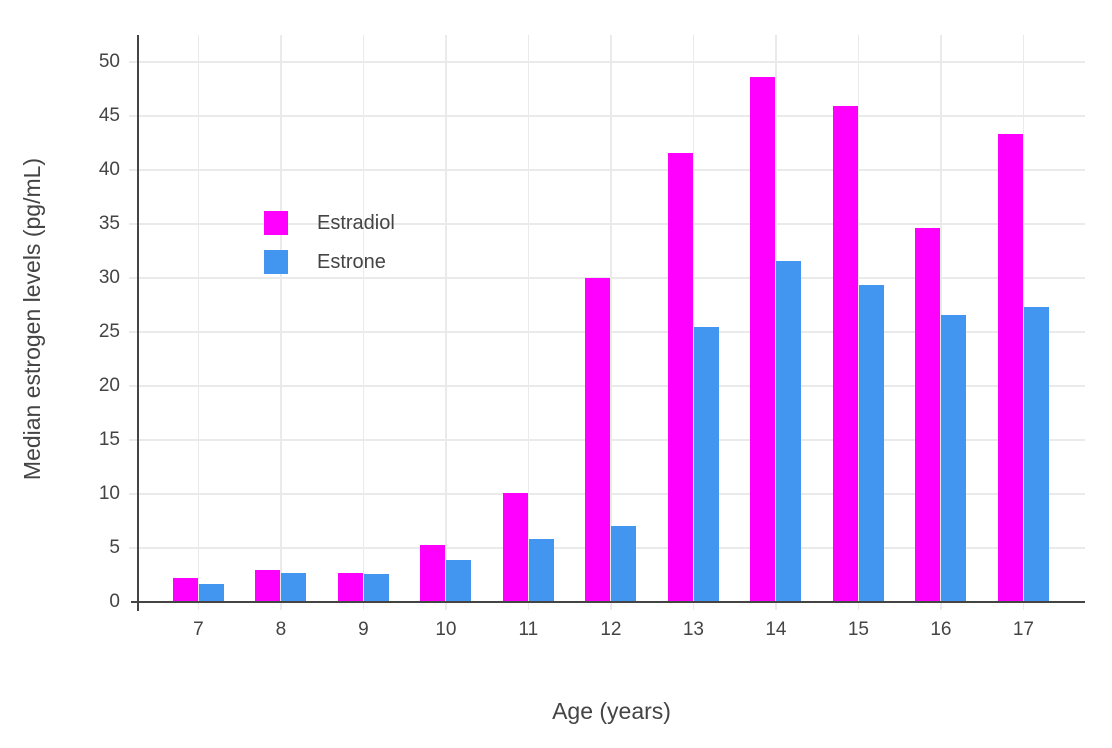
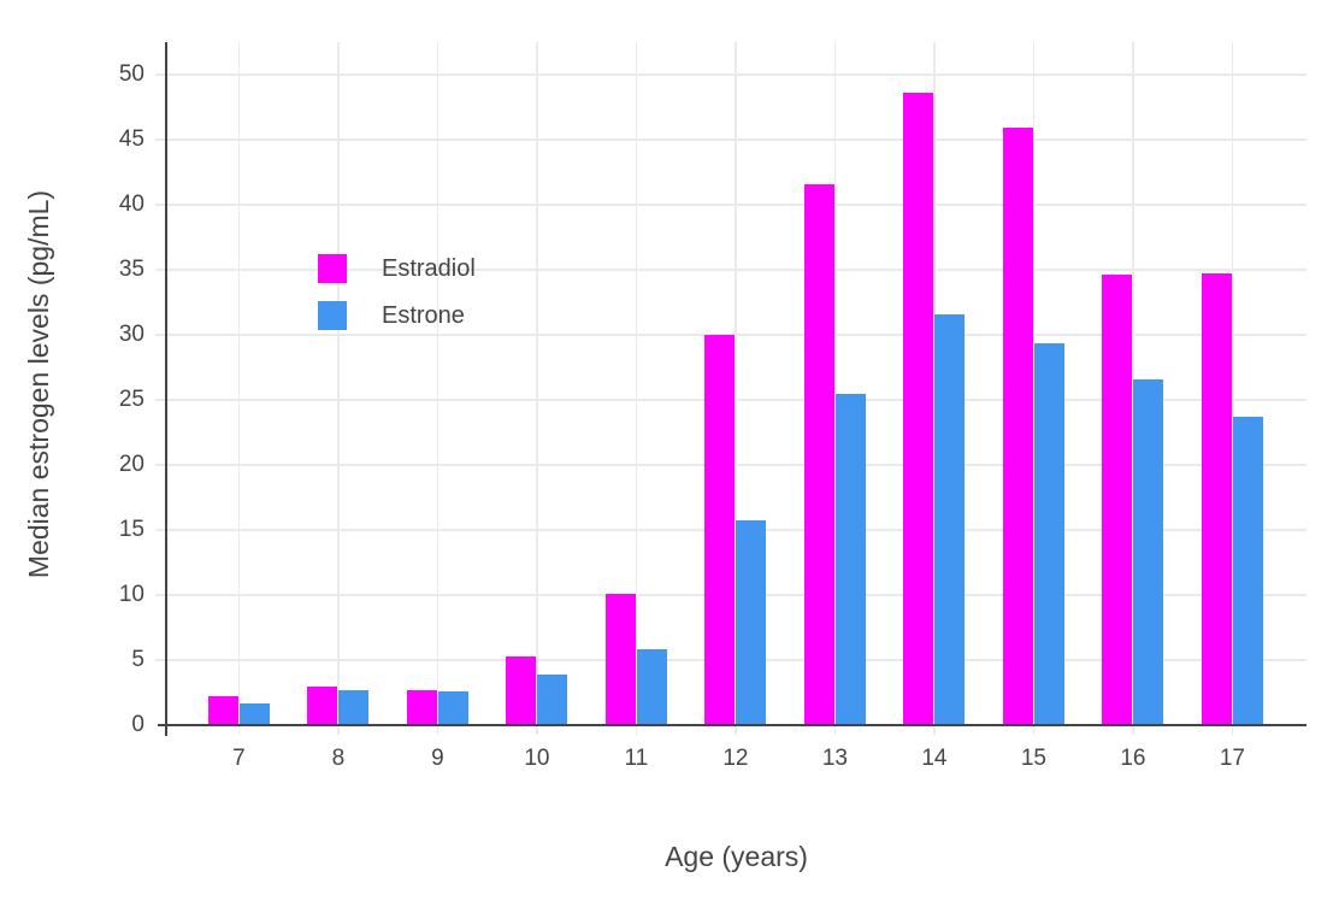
Estrone/12: 7.0 -> 15.7
Estradiol/17: 43.3 -> 34.7
Estrone/17: 27.3 -> 23.7
